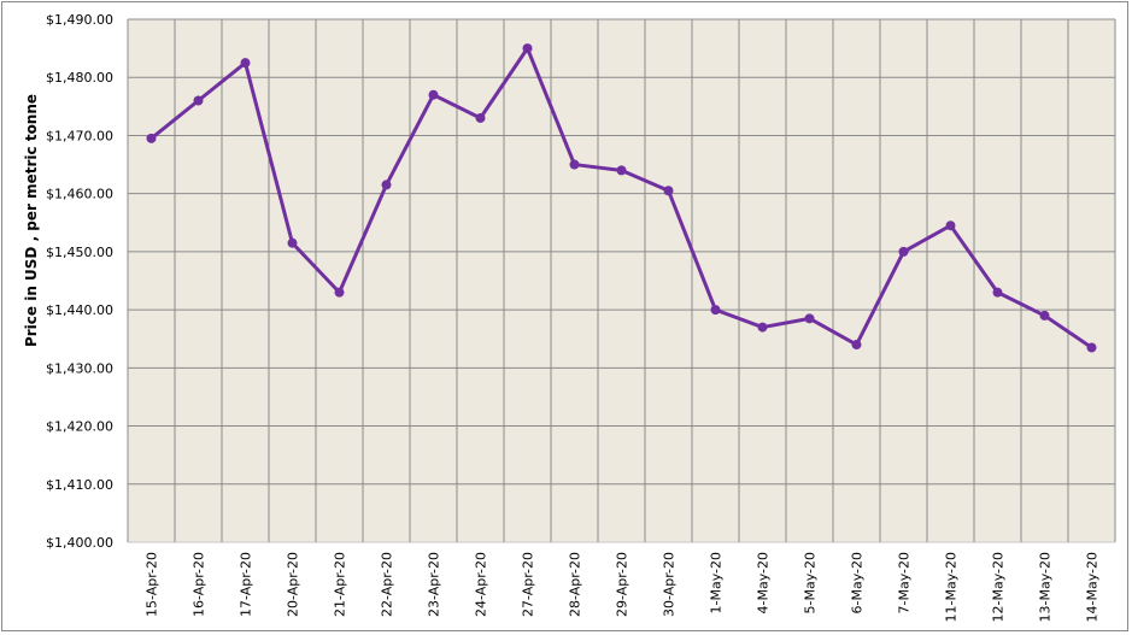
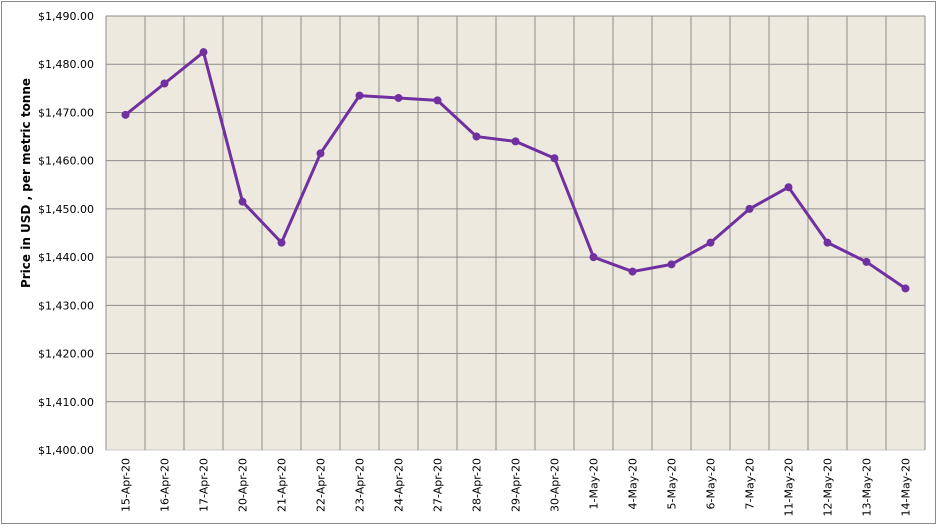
23-Apr-20: $1477 -> $1474
27-Apr-20: $1485 -> $1472
6-May-20: $1434 -> $1443
